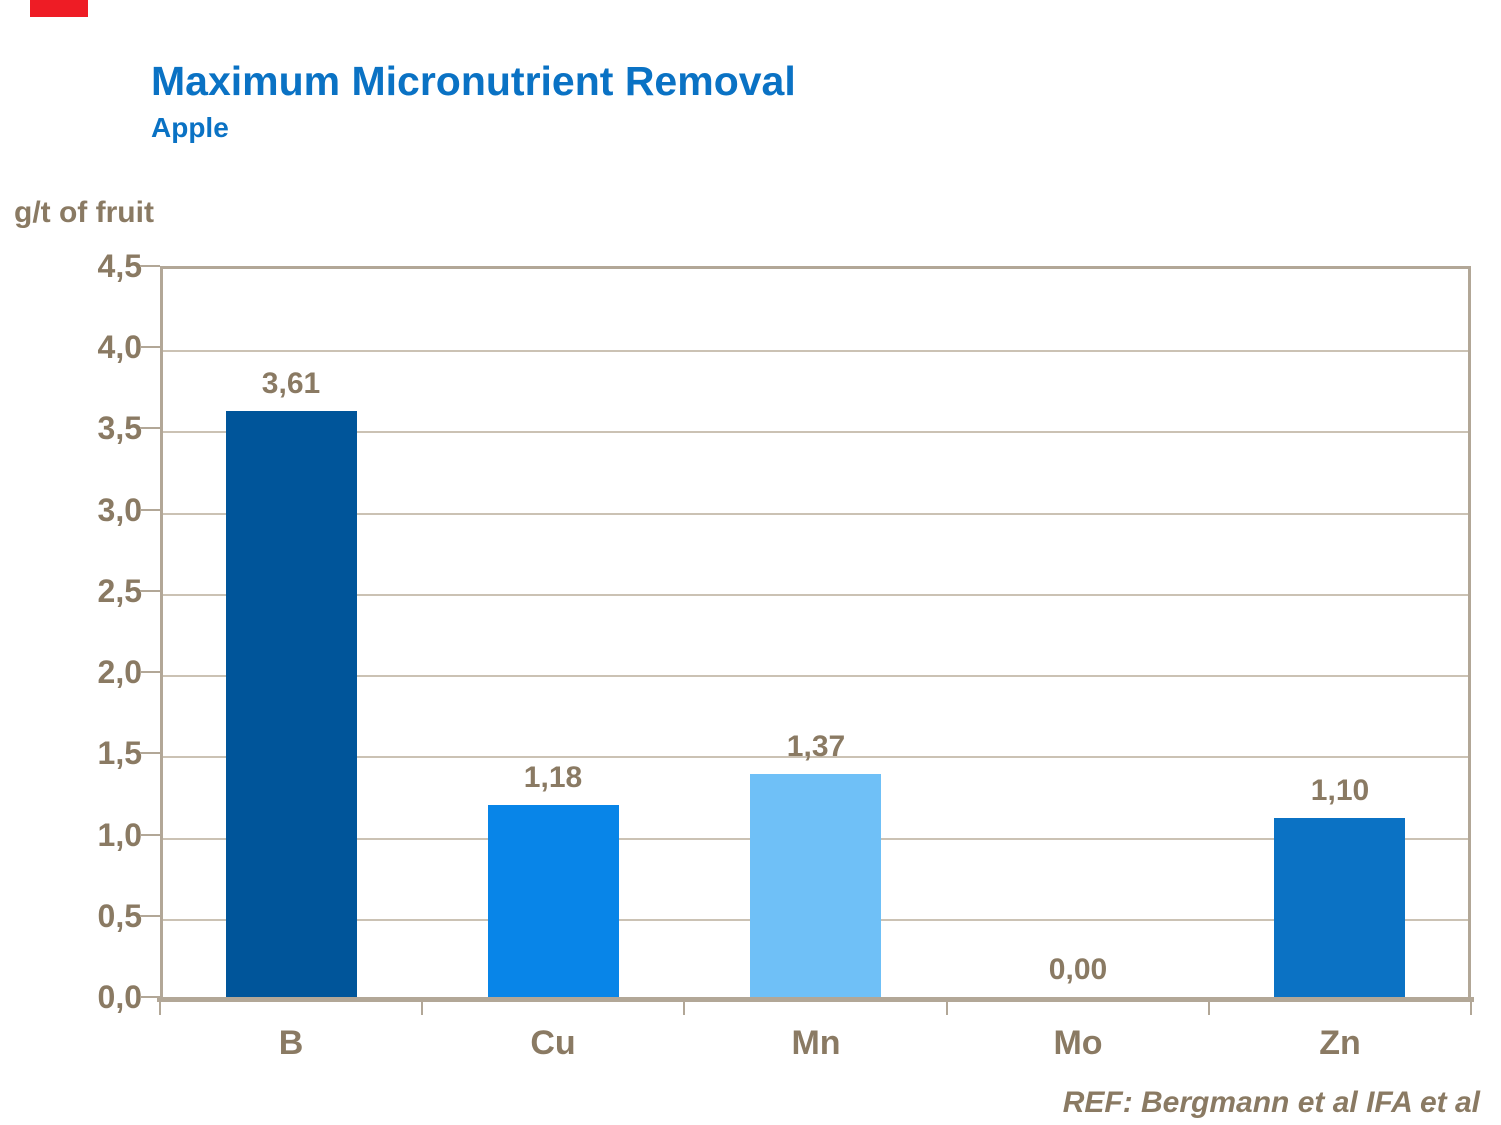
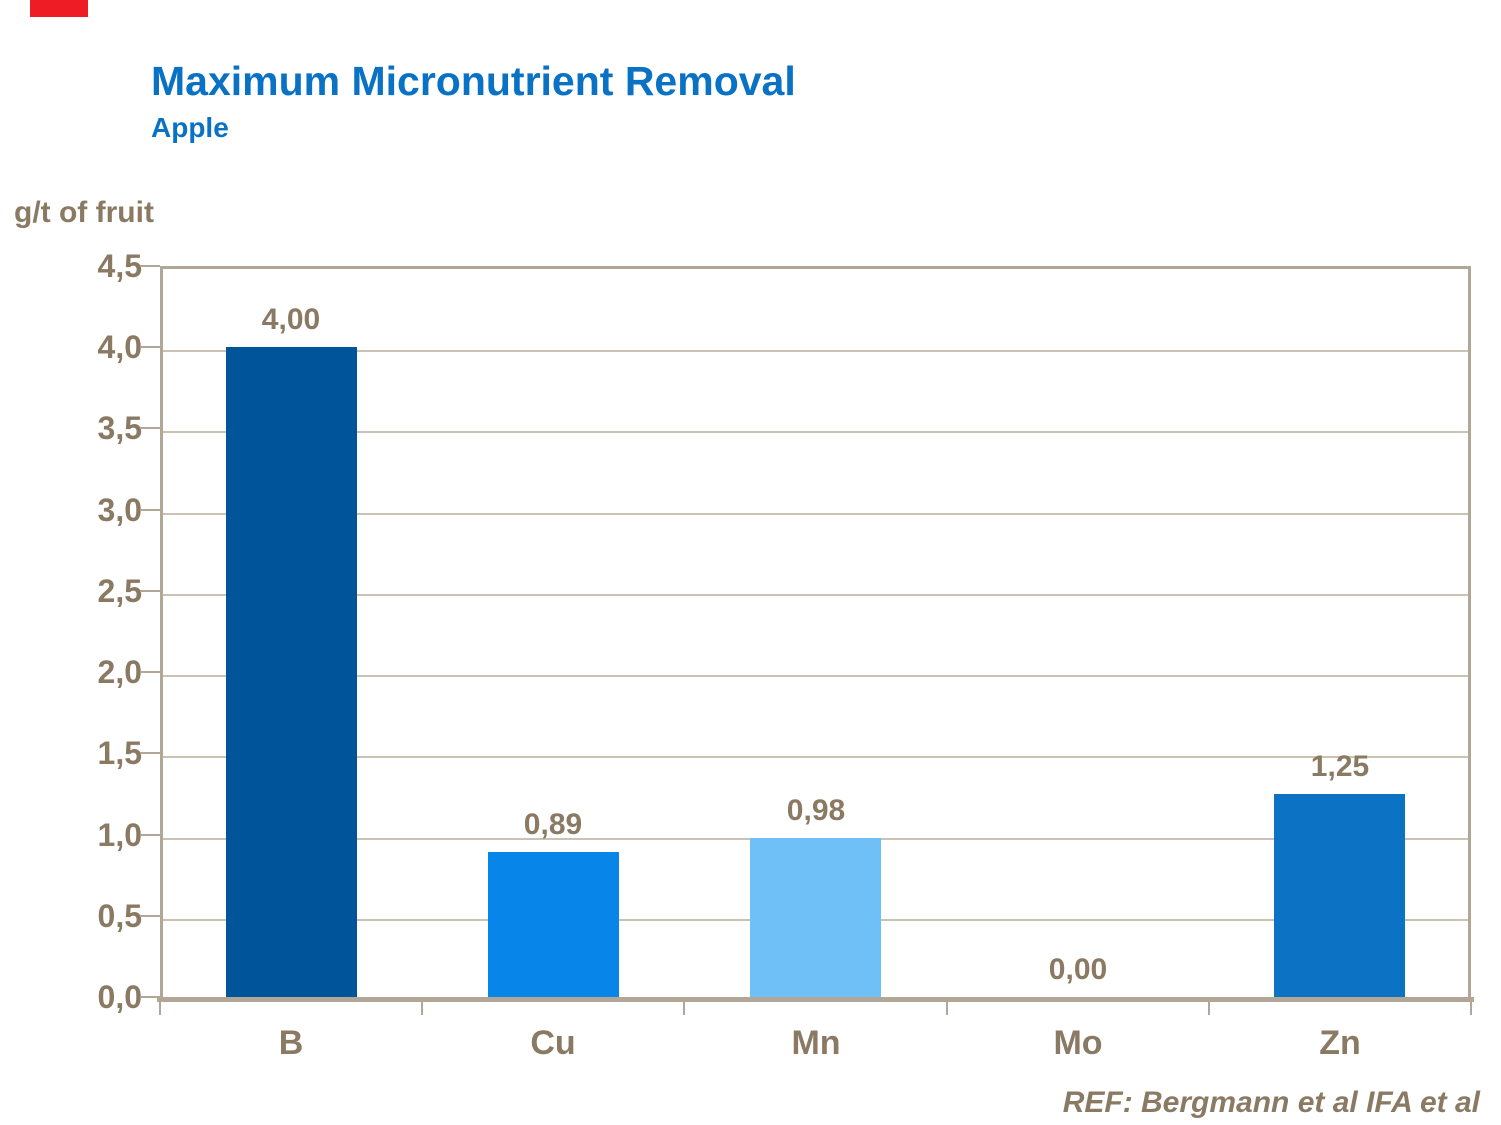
B: 3,61 -> 4,00
Cu: 1,18 -> 0,89
Mn: 1,37 -> 0,98
Zn: 1,10 -> 1,25
